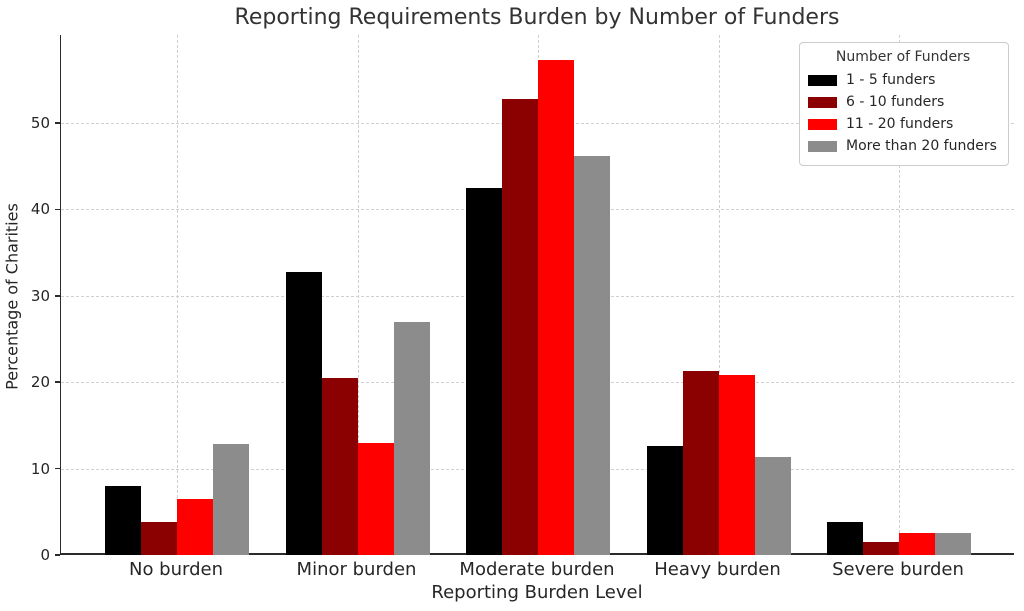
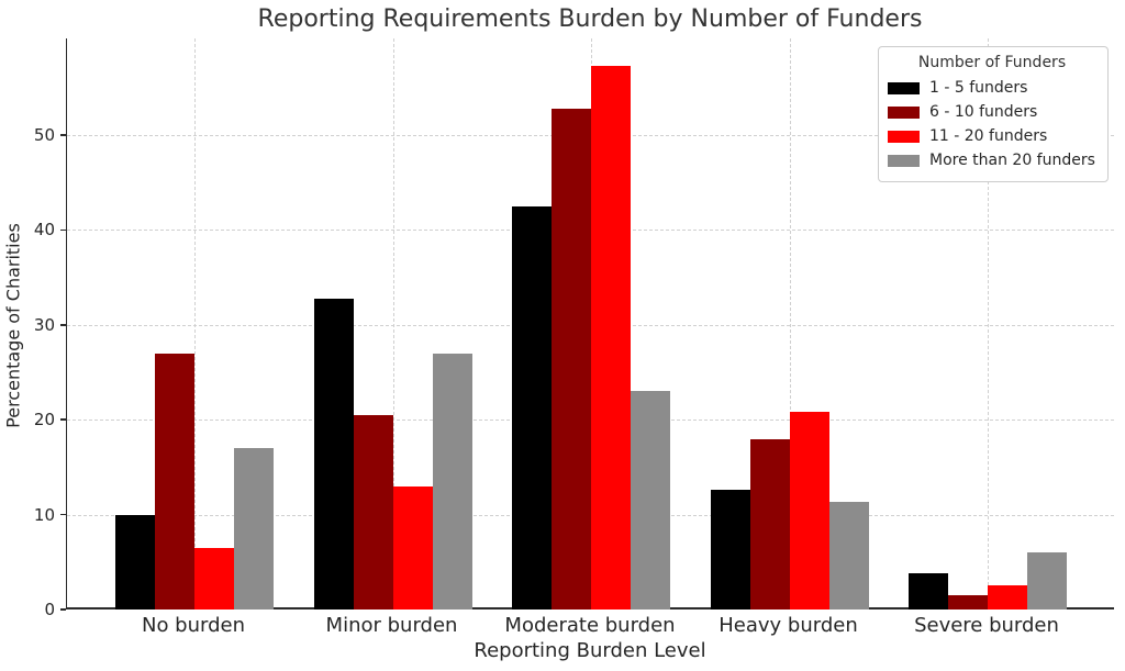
1 - 5 funders/No burden: 8 -> 10
6 - 10 funders/No burden: 4 -> 27
More than 20 funders/No burden: 13 -> 17
More than 20 funders/Moderate burden: 46 -> 23
6 - 10 funders/Heavy burden: 21 -> 18
More than 20 funders/Severe burden: 3 -> 6
